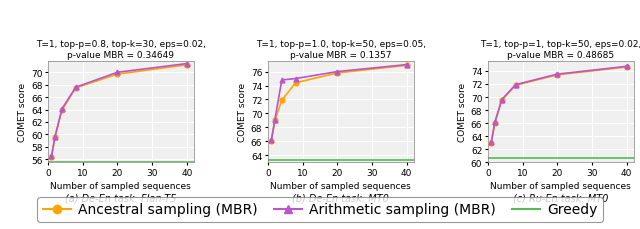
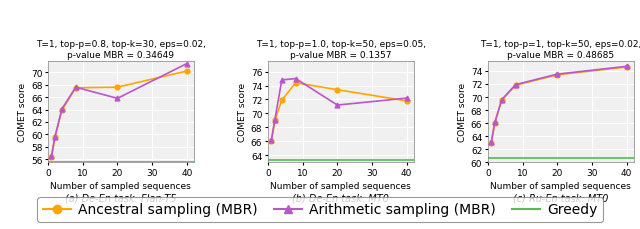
T=1, top-p=0.8, top-k=30, eps=0.02, p-value MBR = 0.34649/Ancestral sampling (MBR)/20: 69.7 -> 67.6
T=1, top-p=0.8, top-k=30, eps=0.02, p-value MBR = 0.34649/Arithmetic sampling (MBR)/20: 70.0 -> 65.8
T=1, top-p=0.8, top-k=30, eps=0.02, p-value MBR = 0.34649/Ancestral sampling (MBR)/40: 71.2 -> 70.2
T=1, top-p=1.0, top-k=50, eps=0.05, p-value MBR = 0.1357/Ancestral sampling (MBR)/20: 75.8 -> 73.4
T=1, top-p=1.0, top-k=50, eps=0.05, p-value MBR = 0.1357/Arithmetic sampling (MBR)/20: 76.0 -> 71.2
T=1, top-p=1.0, top-k=50, eps=0.05, p-value MBR = 0.1357/Ancestral sampling (MBR)/40: 76.9 -> 71.8
T=1, top-p=1.0, top-k=50, eps=0.05, p-value MBR = 0.1357/Arithmetic sampling (MBR)/40: 77.0 -> 72.2
